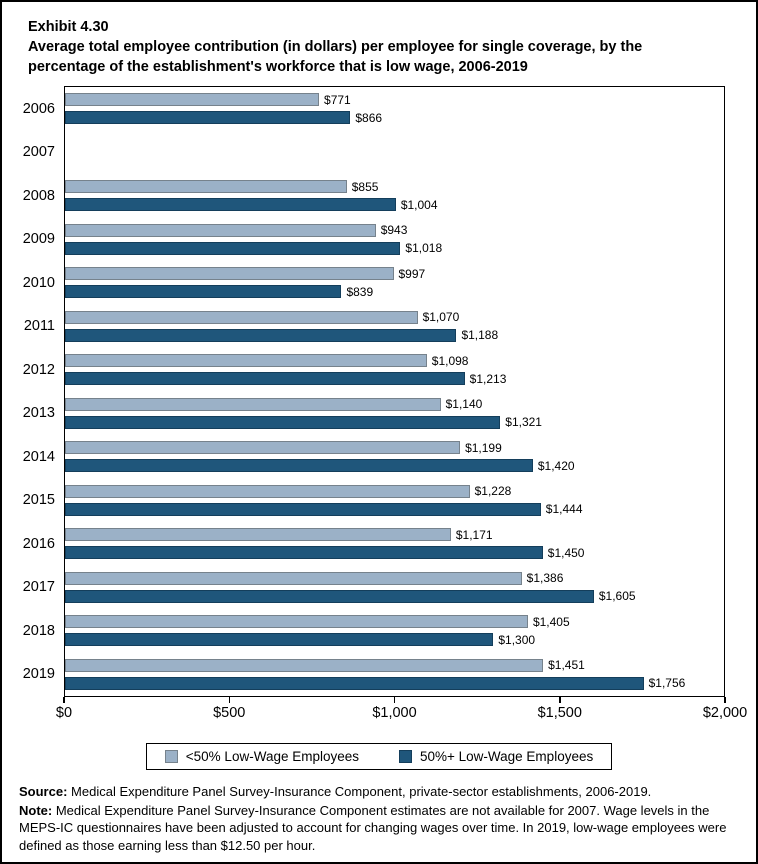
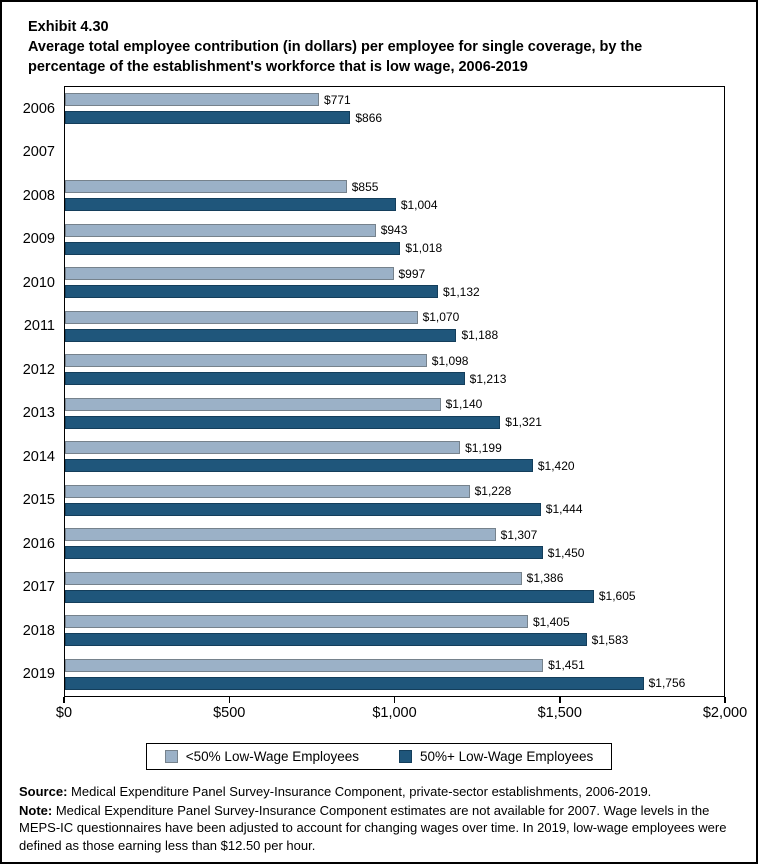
50%+ Low-Wage Employees/2010: $839 -> $1,132
<50% Low-Wage Employees/2016: $1,171 -> $1,307
50%+ Low-Wage Employees/2018: $1,300 -> $1,583
